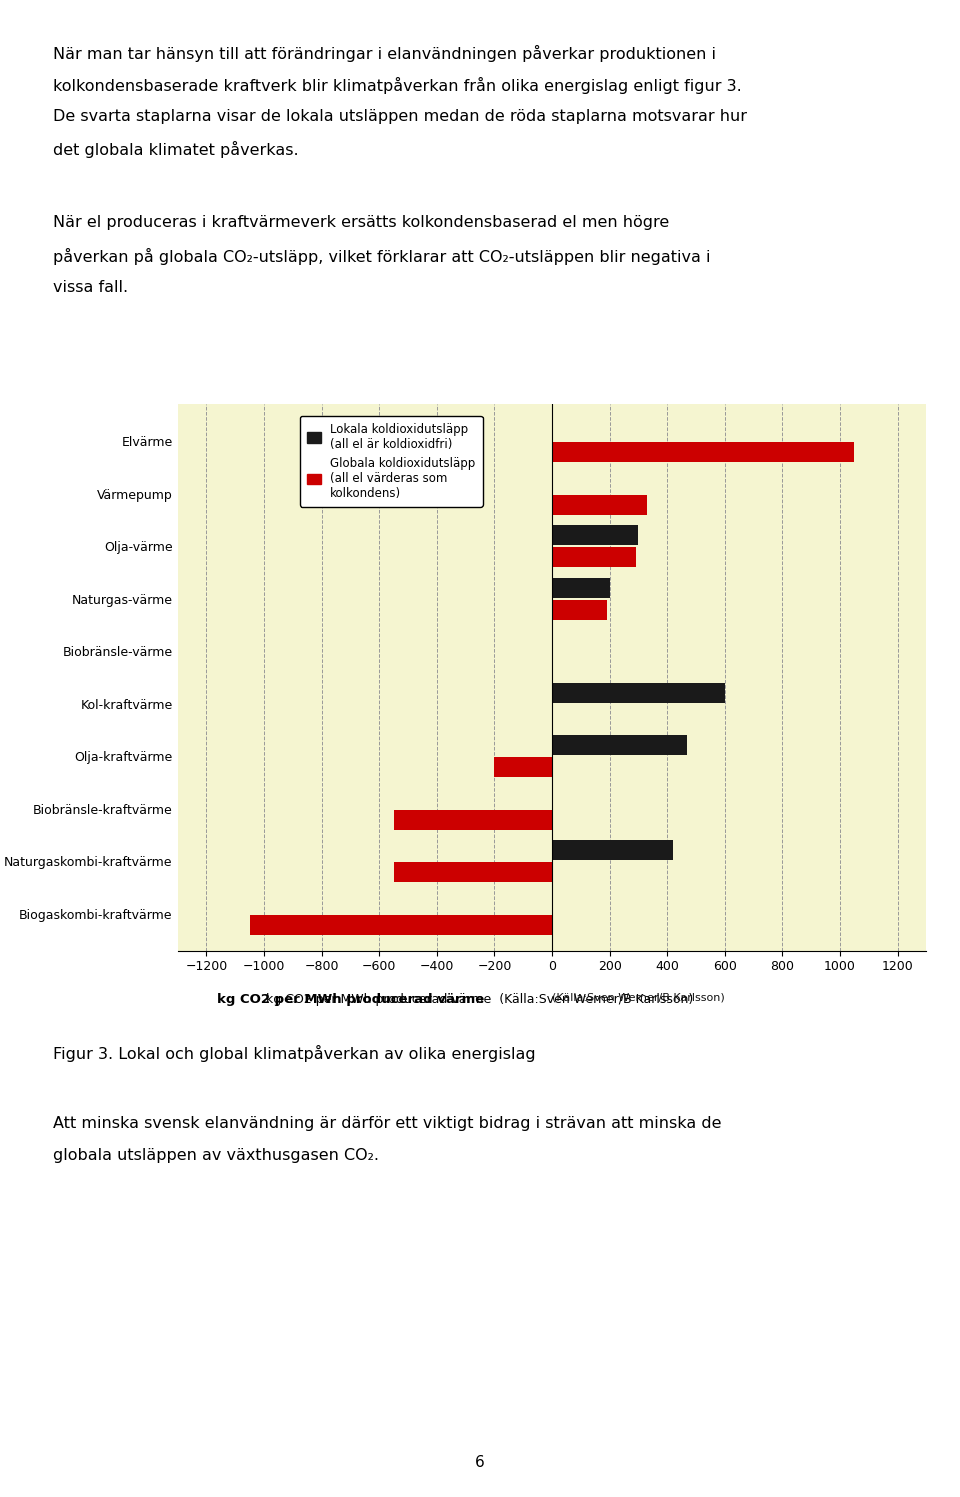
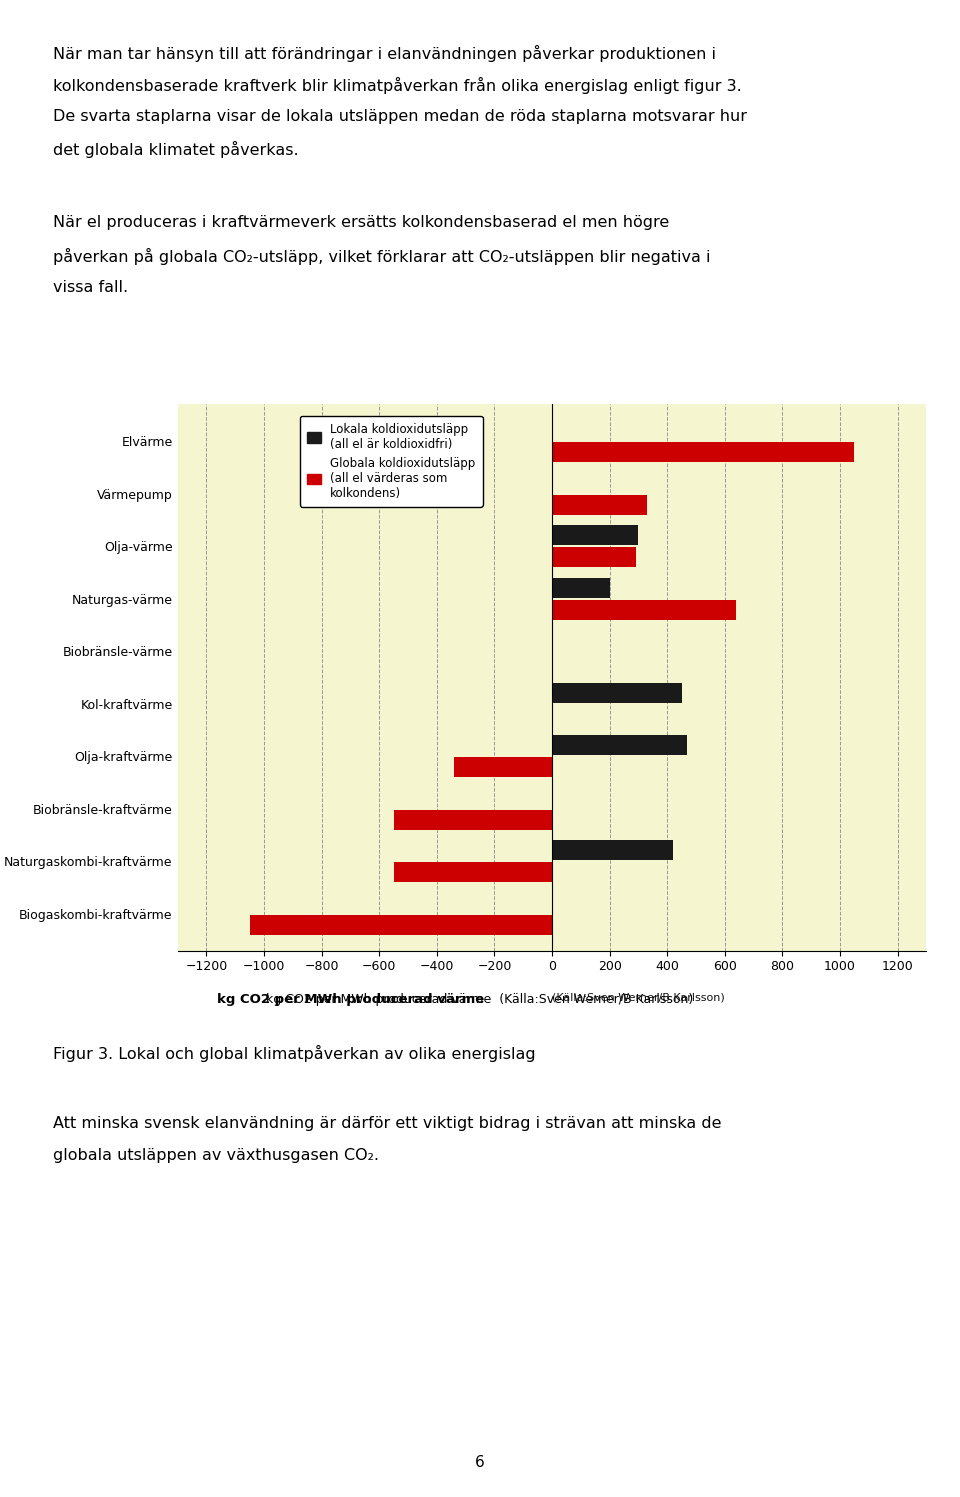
Globala koldioxidutsläpp (all el värderas som kolkondens)/Naturgas-värme: 190 -> 640
Lokala koldioxidutsläpp (all el är koldioxidfri)/Kol-kraftvärme: 600 -> 450
Globala koldioxidutsläpp (all el värderas som kolkondens)/Olja-kraftvärme: -200 -> -340
